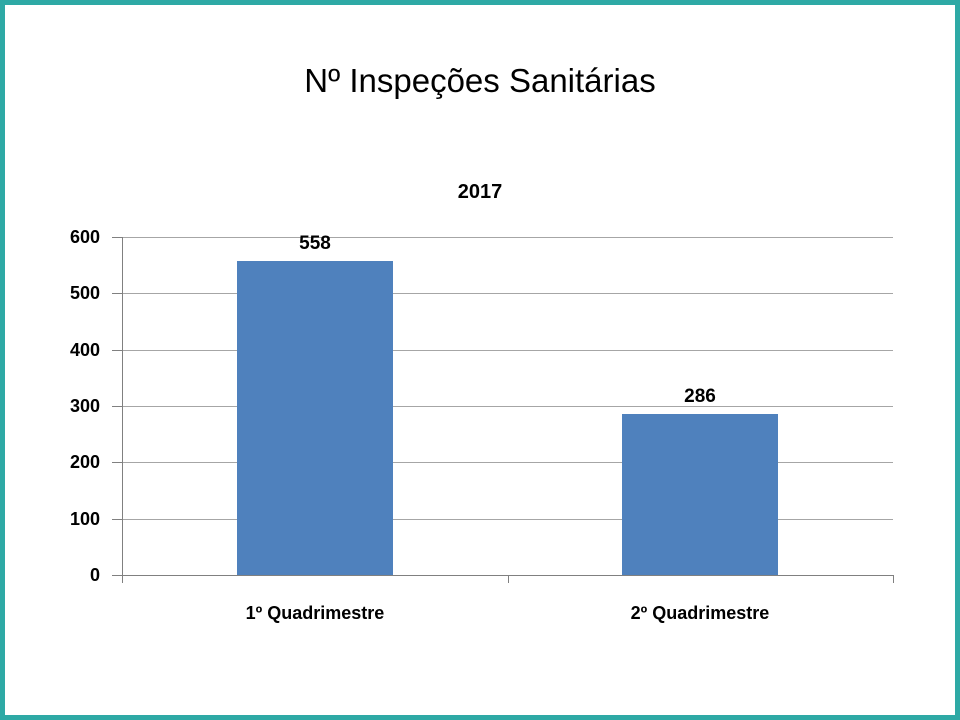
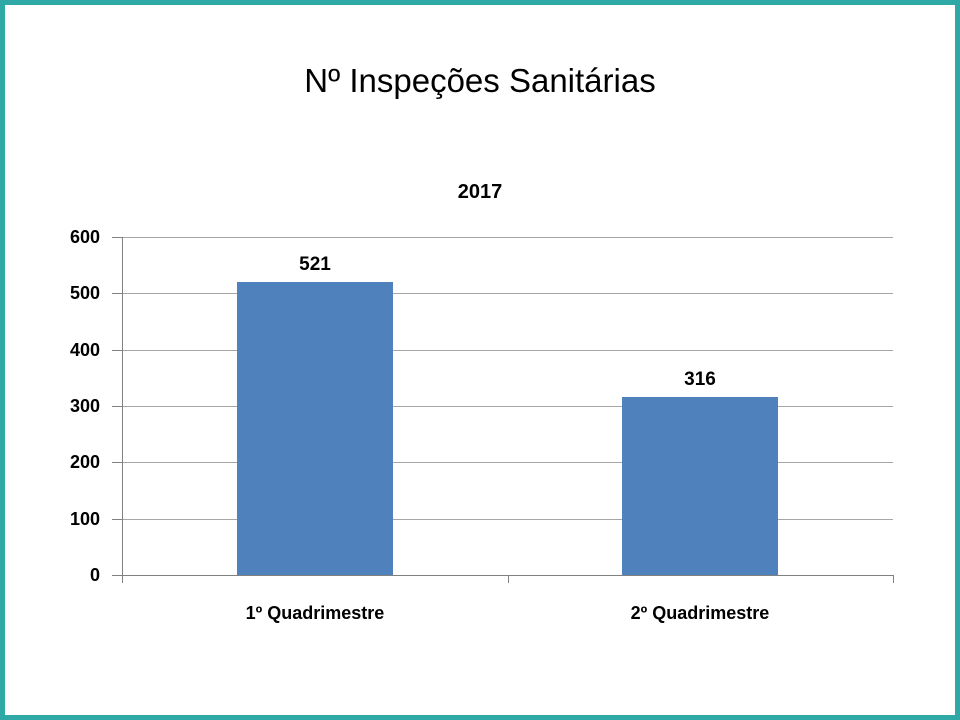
1º Quadrimestre: 558 -> 521
2º Quadrimestre: 286 -> 316
